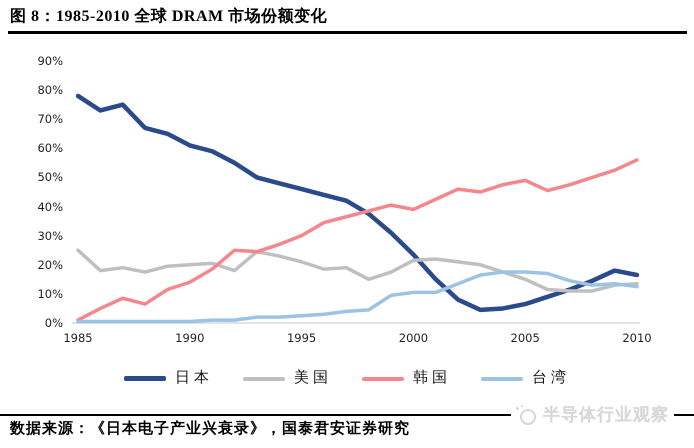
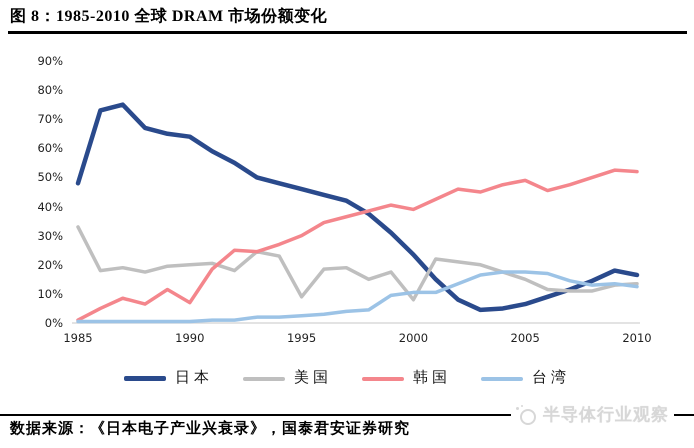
日本/1985: 78% -> 48%
美国/1985: 25% -> 33%
日本/1990: 61% -> 64%
韩国/1990: 14% -> 7%
美国/1995: 21% -> 9%
美国/2000: 22% -> 8%
韩国/2010: 56% -> 52%
